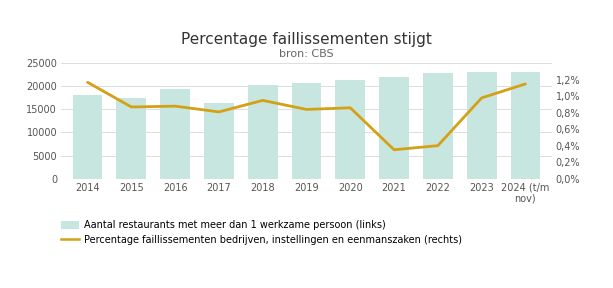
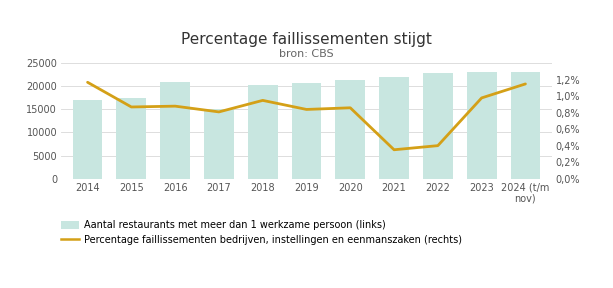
Aantal restaurants met meer dan 1 werkzame persoon (links)/2014: 18200 -> 17000
Aantal restaurants met meer dan 1 werkzame persoon (links)/2016: 19500 -> 21000
Aantal restaurants met meer dan 1 werkzame persoon (links)/2017: 16500 -> 15000
